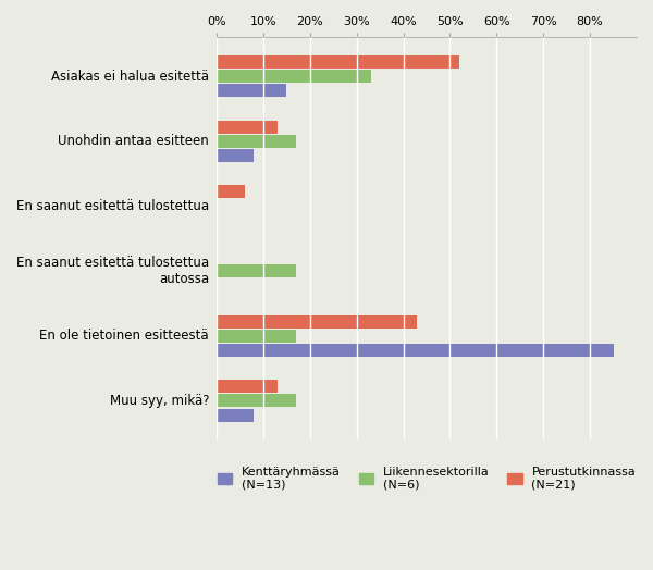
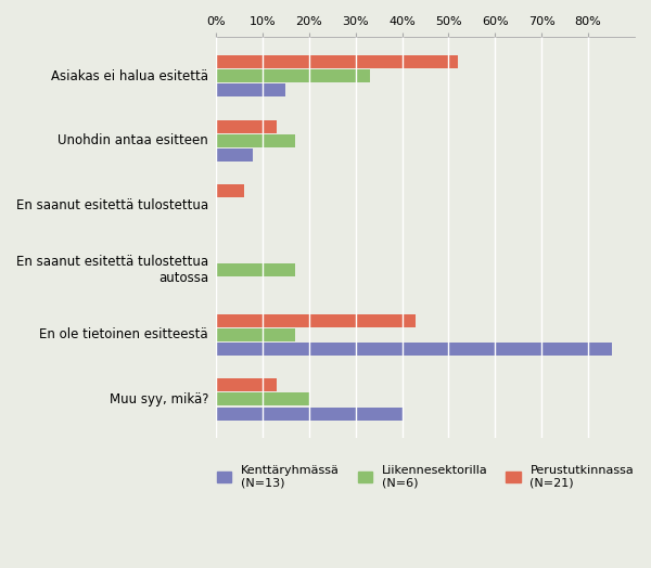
Liikennesektorilla (N=6)/Muu syy, mikä?: 17% -> 20%
Kenttäryhmässä (N=13)/Muu syy, mikä?: 8% -> 40%
